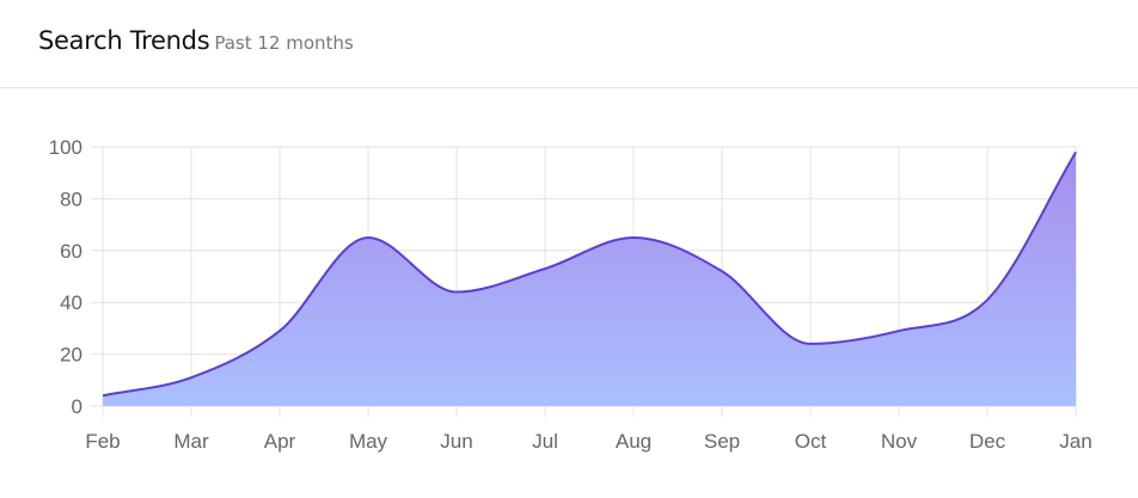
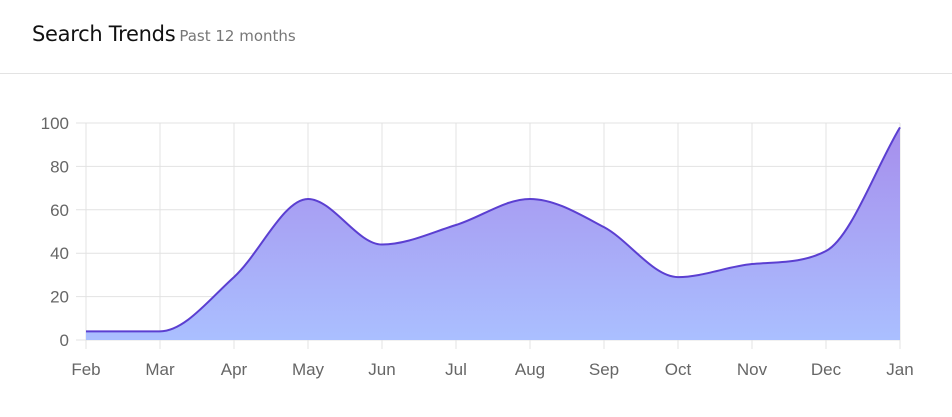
Mar: 11 -> 4
Oct: 24 -> 29
Nov: 29 -> 35
